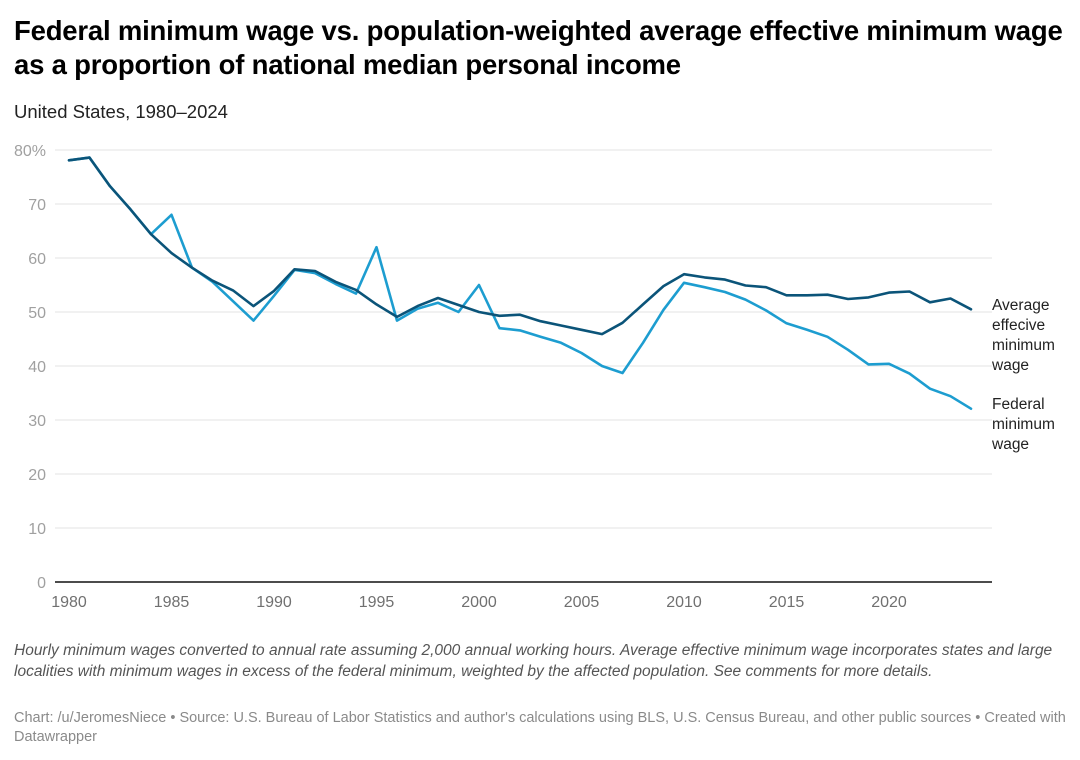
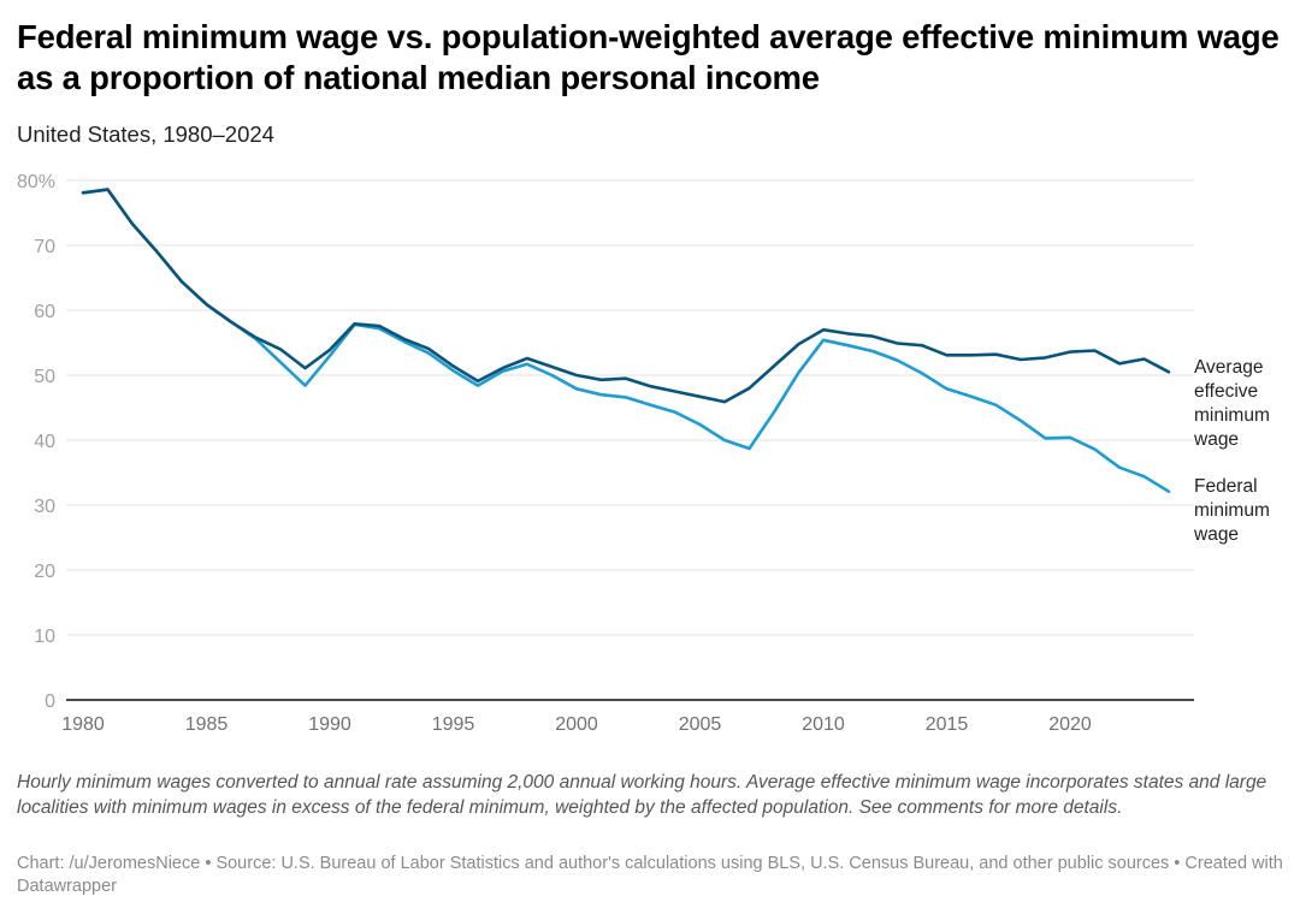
Federal minimum wage/1985: 68% -> 61%
Federal minimum wage/1995: 62% -> 51%
Federal minimum wage/2000: 55% -> 48%
